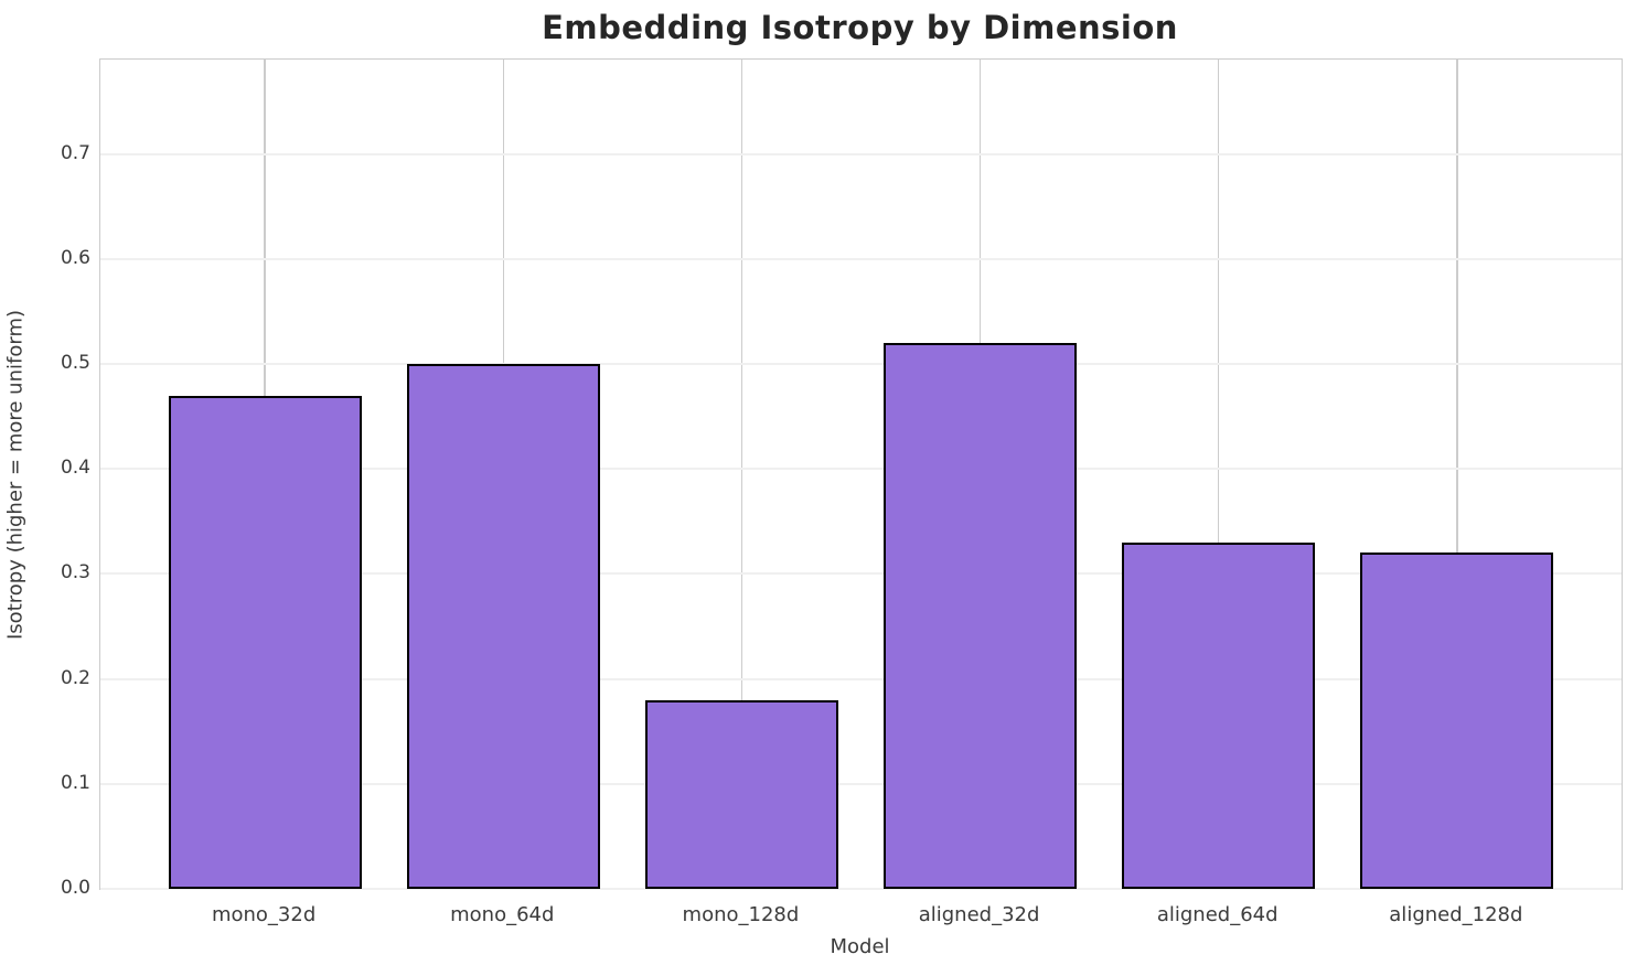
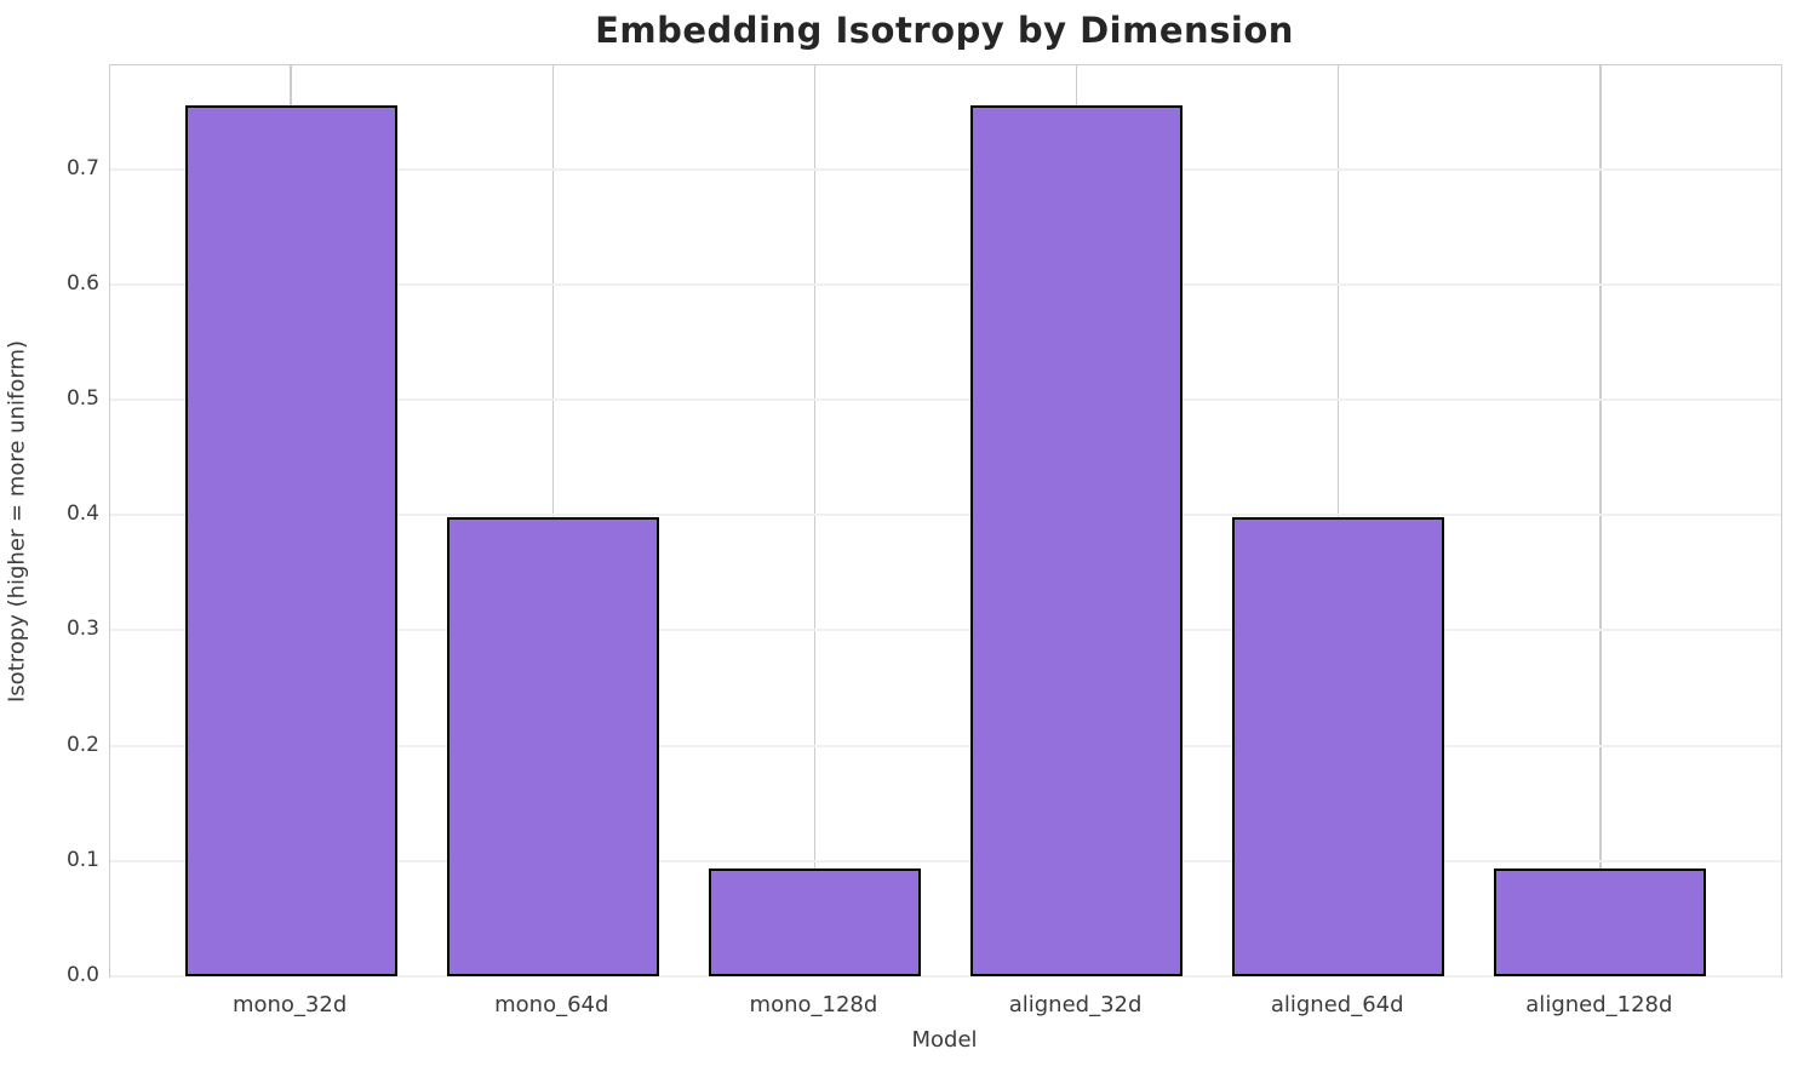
mono_32d: 0.47 -> 0.76
mono_64d: 0.50 -> 0.40
mono_128d: 0.18 -> 0.09
aligned_32d: 0.52 -> 0.76
aligned_64d: 0.33 -> 0.40
aligned_128d: 0.32 -> 0.09
